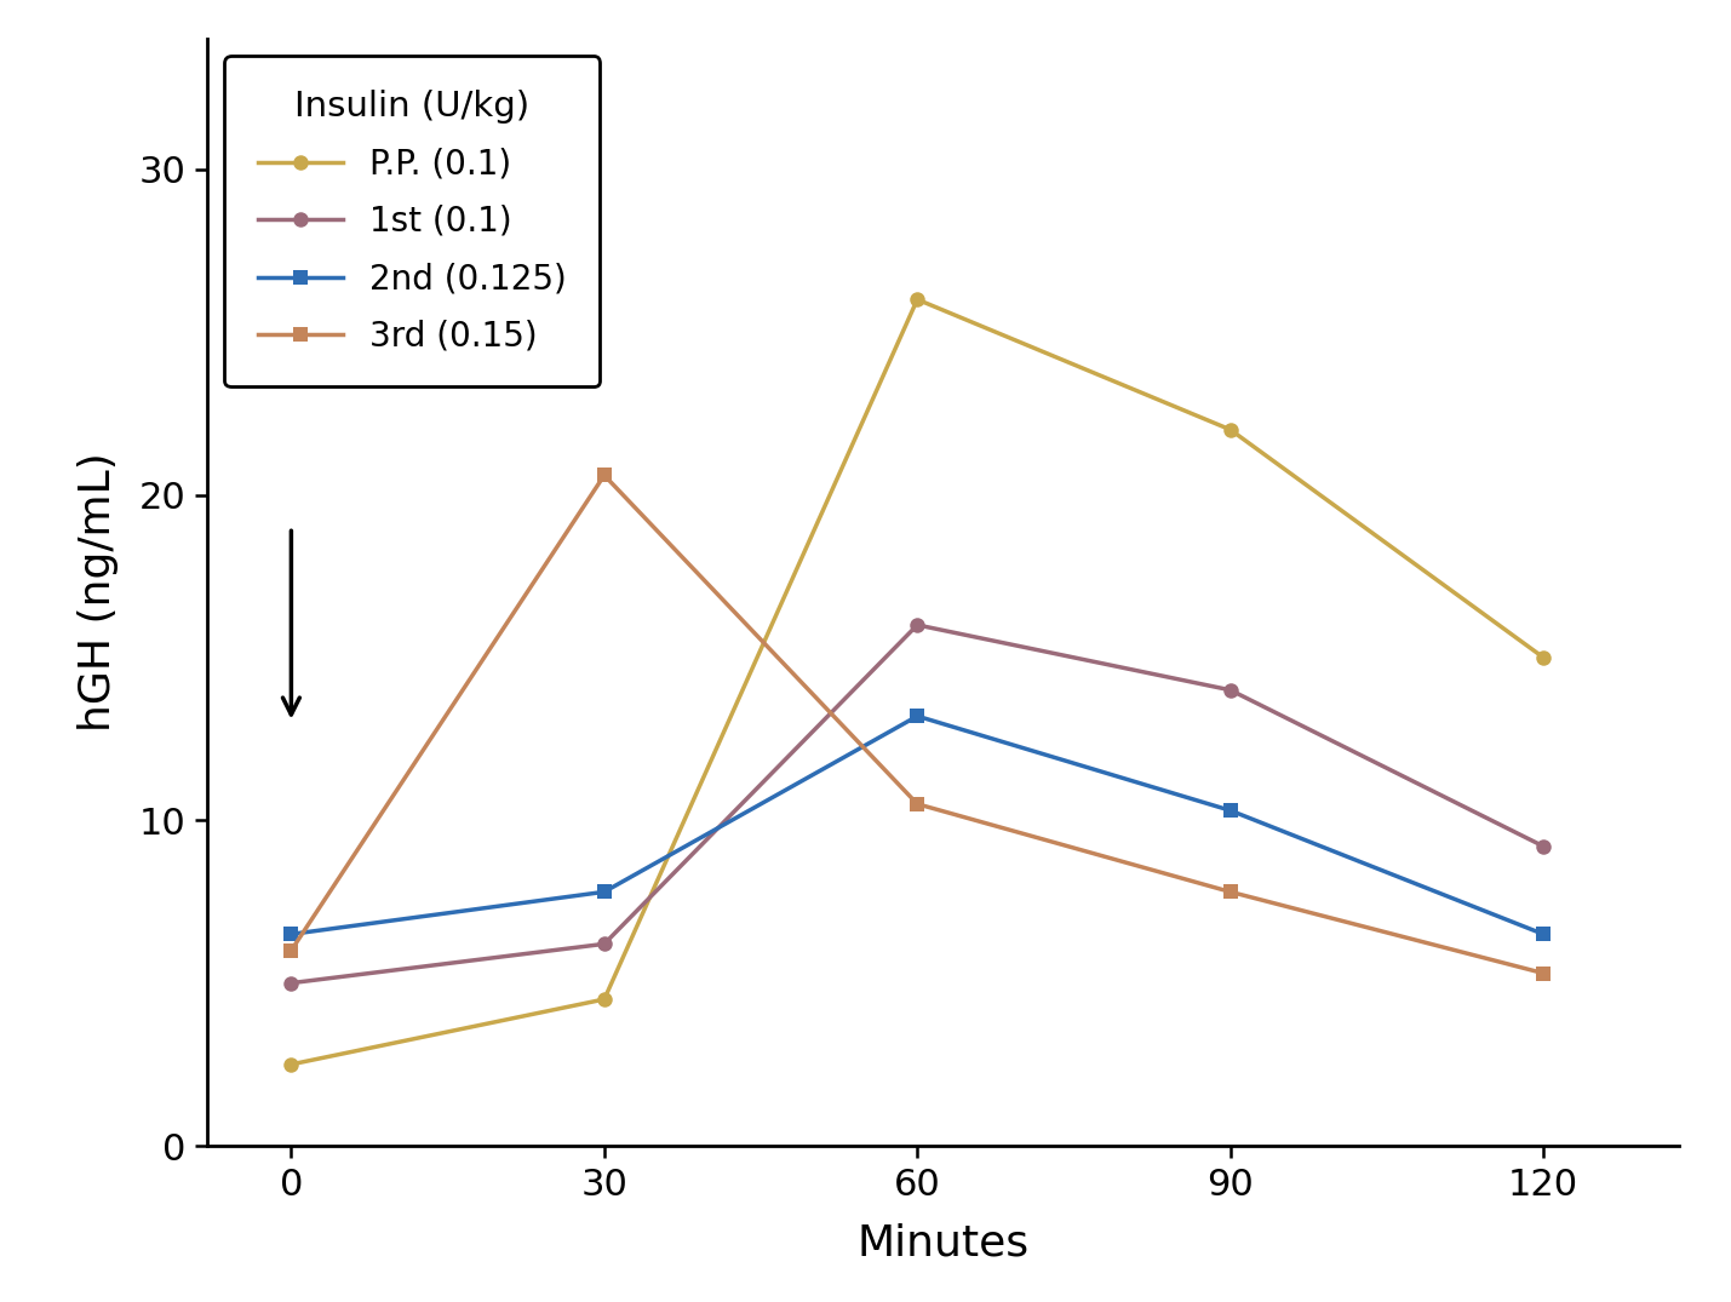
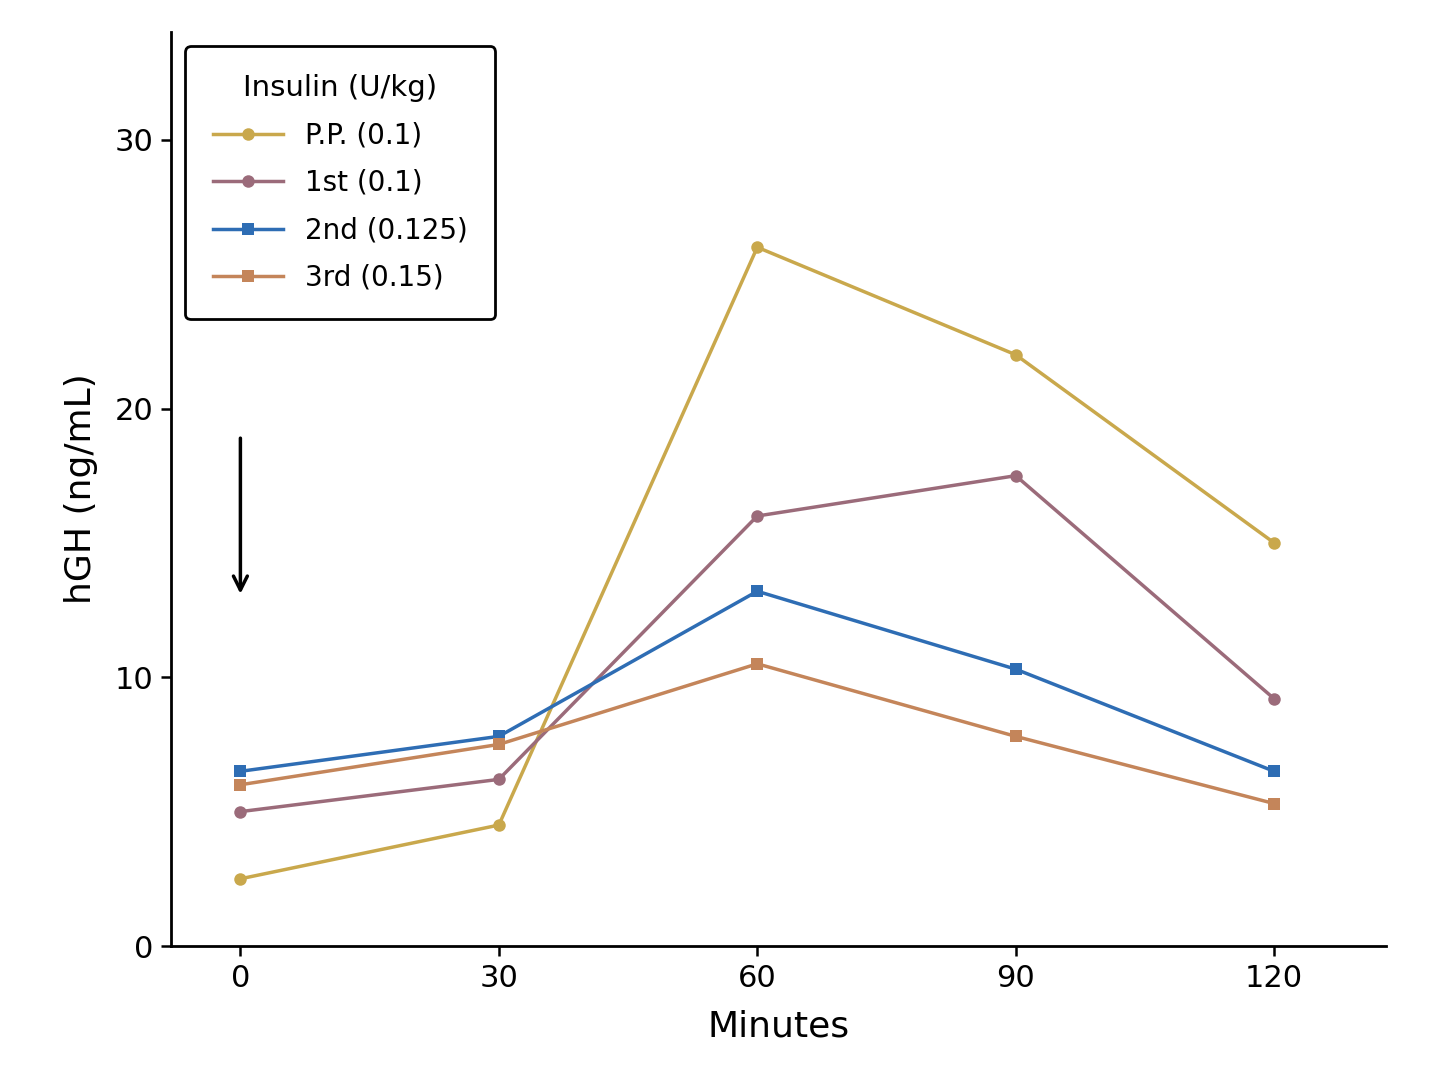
3rd (0.15)/30: 20.6 -> 7.5
1st (0.1)/90: 14.0 -> 17.5
